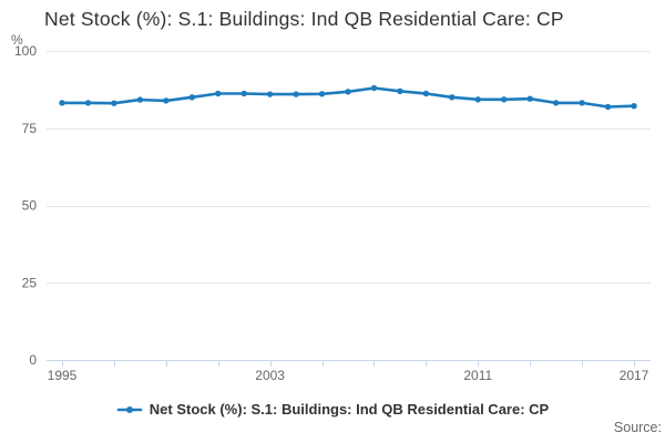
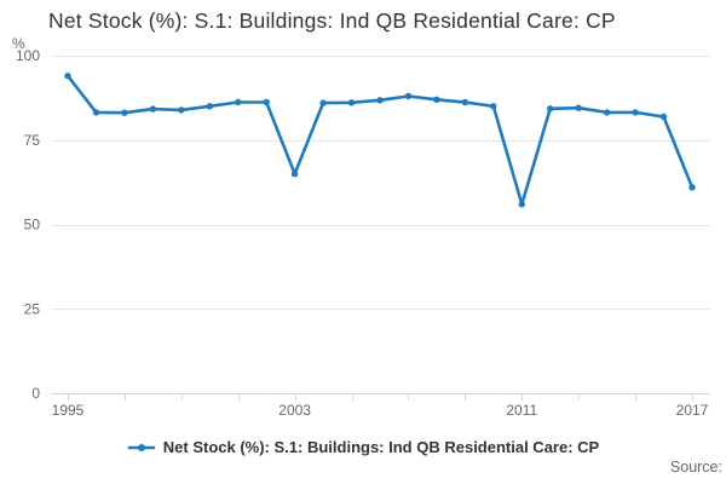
1995: 83 -> 94
2003: 86 -> 65
2011: 84 -> 56
2017: 82 -> 61
